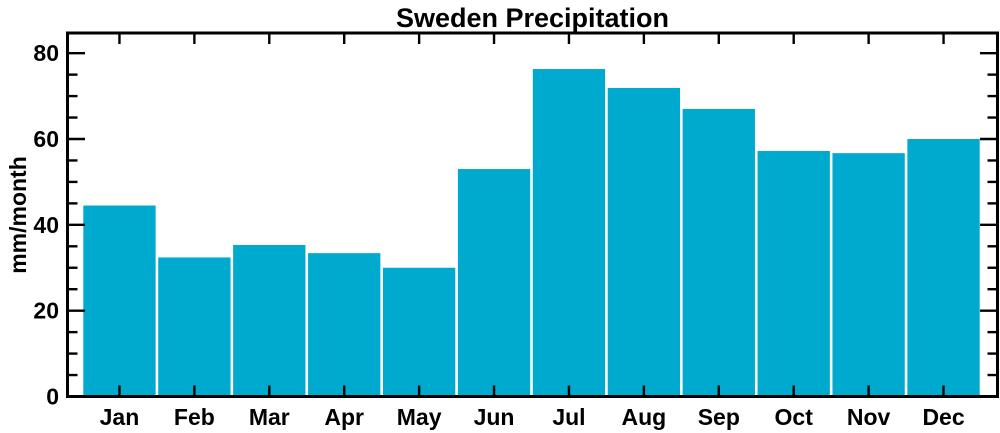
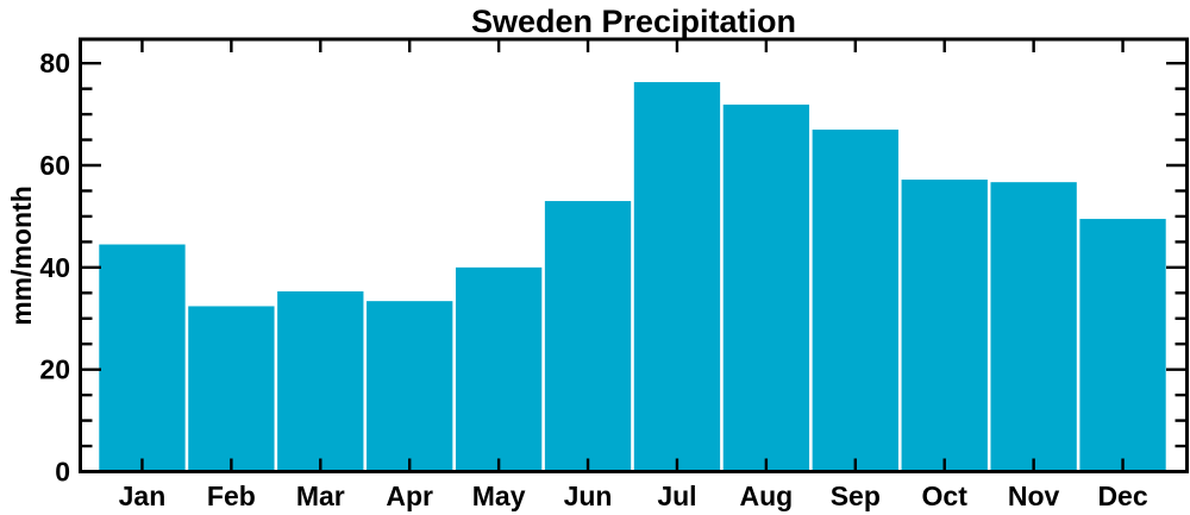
May: 30 -> 40
Dec: 60 -> 50
